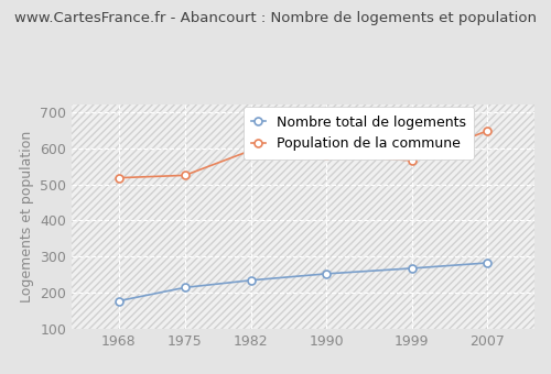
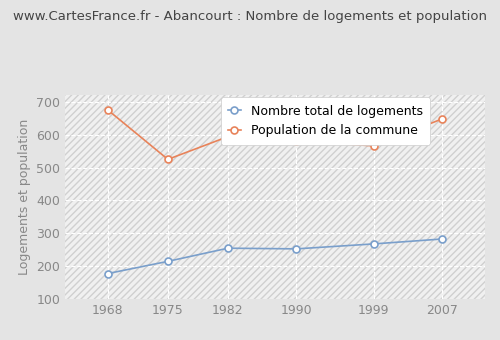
Population de la commune/1968: 518 -> 675
Nombre total de logements/1982: 235 -> 255
